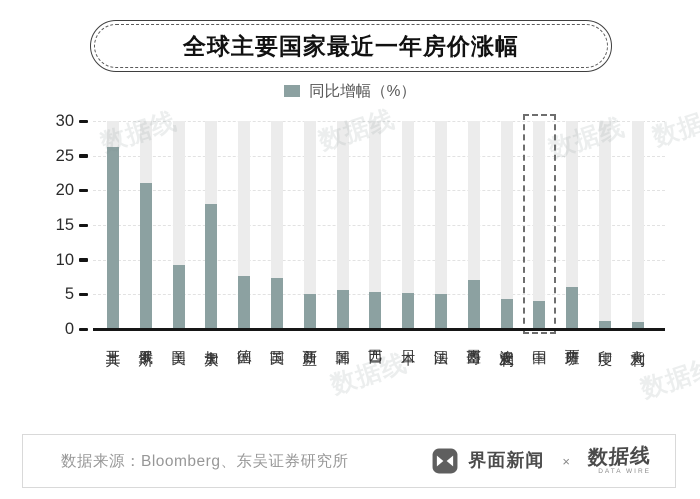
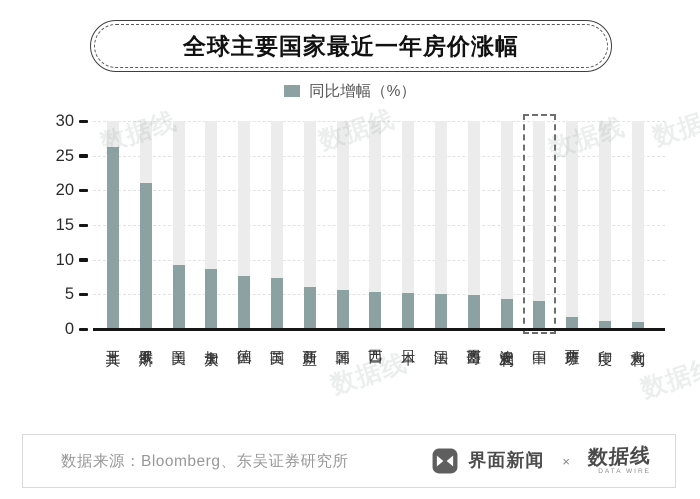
加拿大: 18 -> 9
新西兰: 5 -> 6
墨西哥: 7 -> 5
西班牙: 6 -> 2
